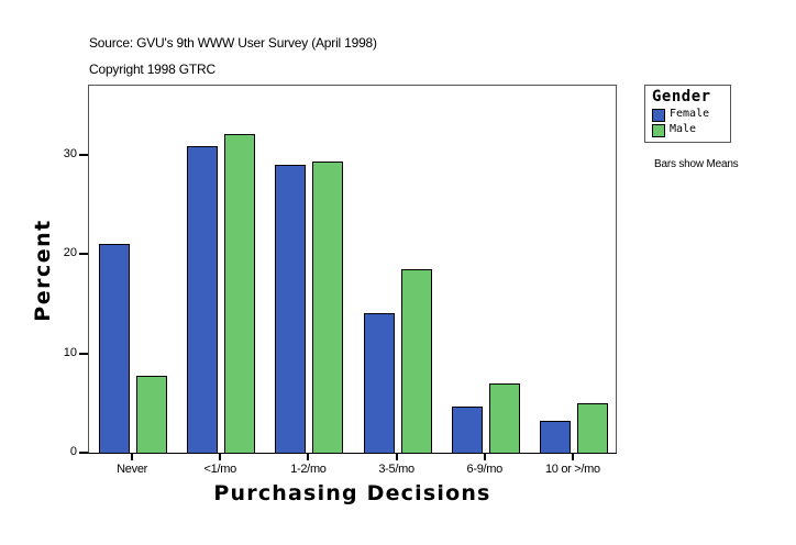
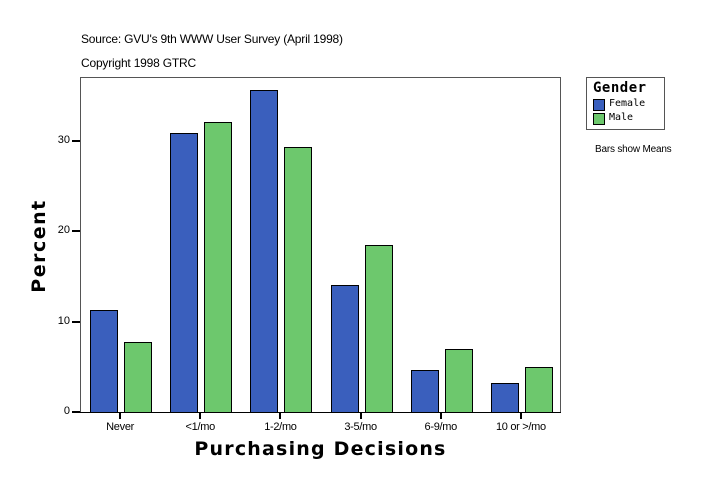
Female/Never: 21 -> 11
Female/1-2/mo: 29 -> 36
